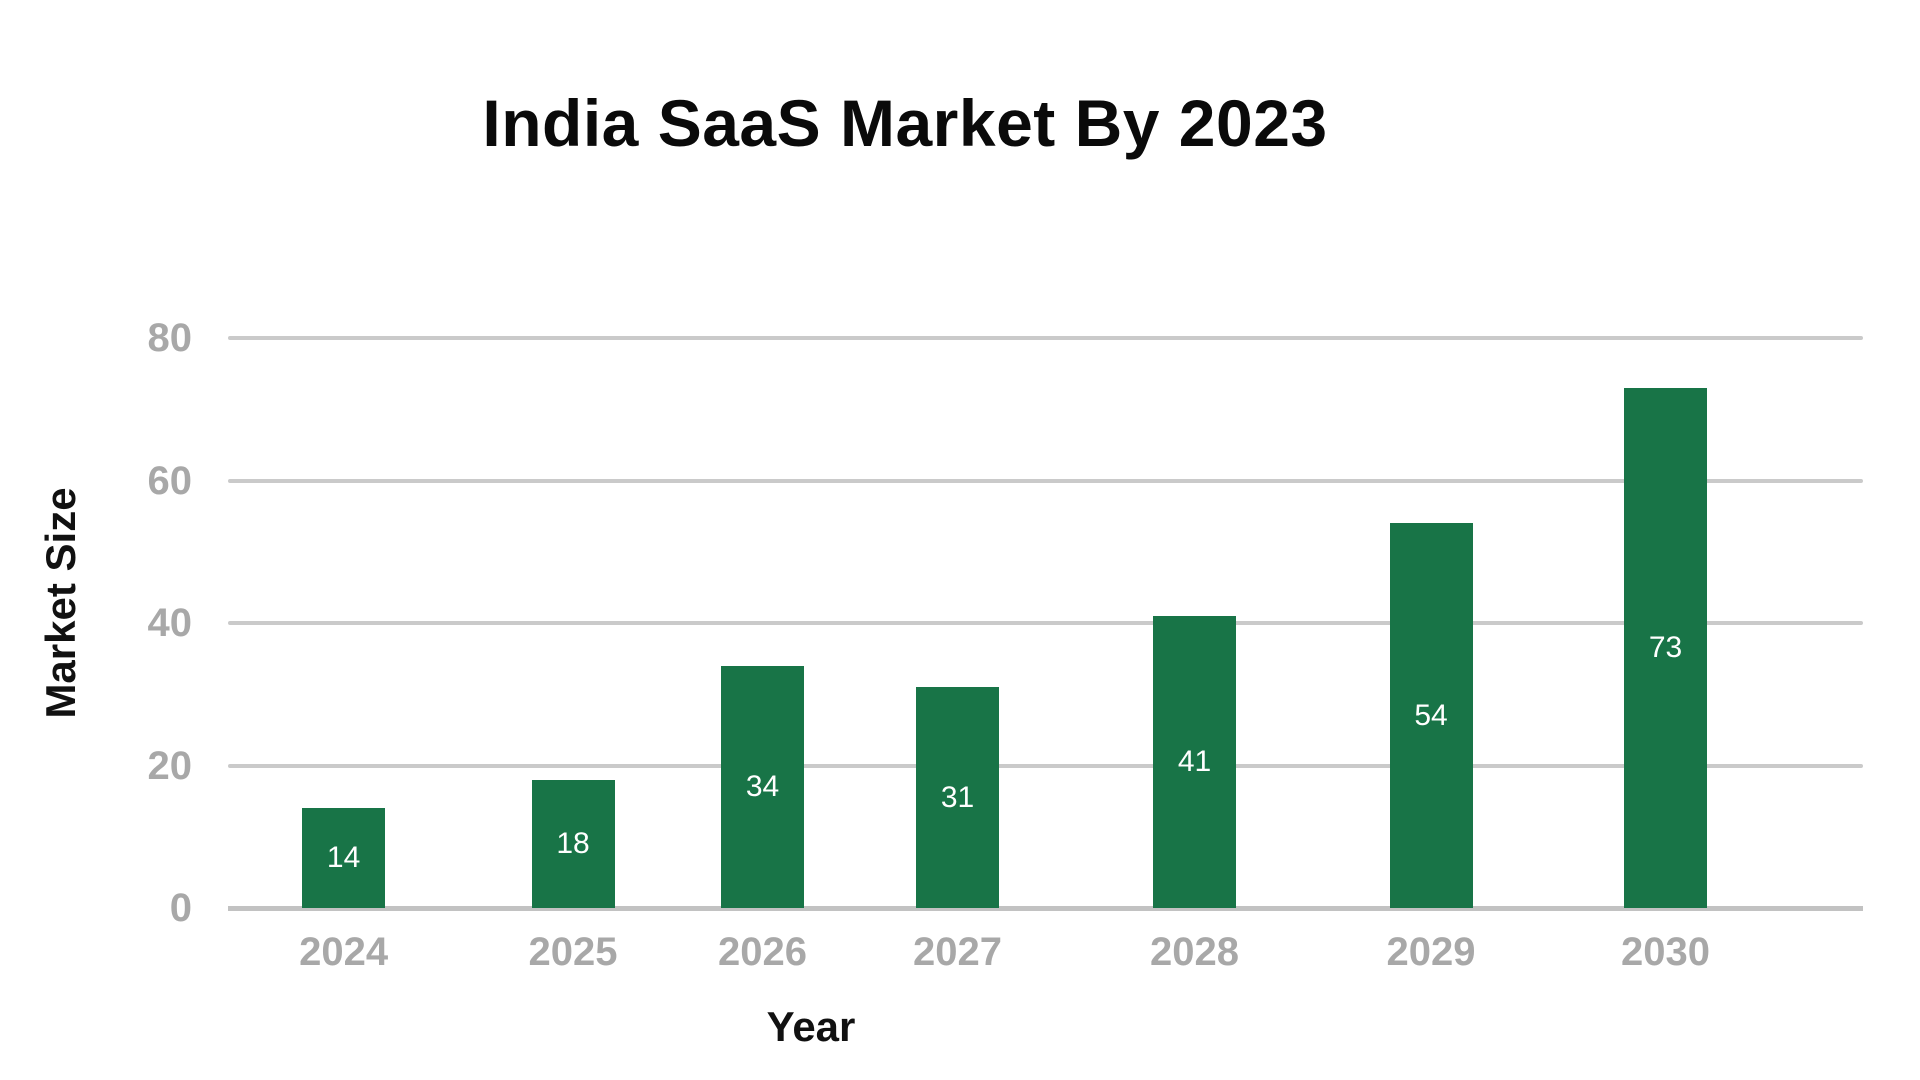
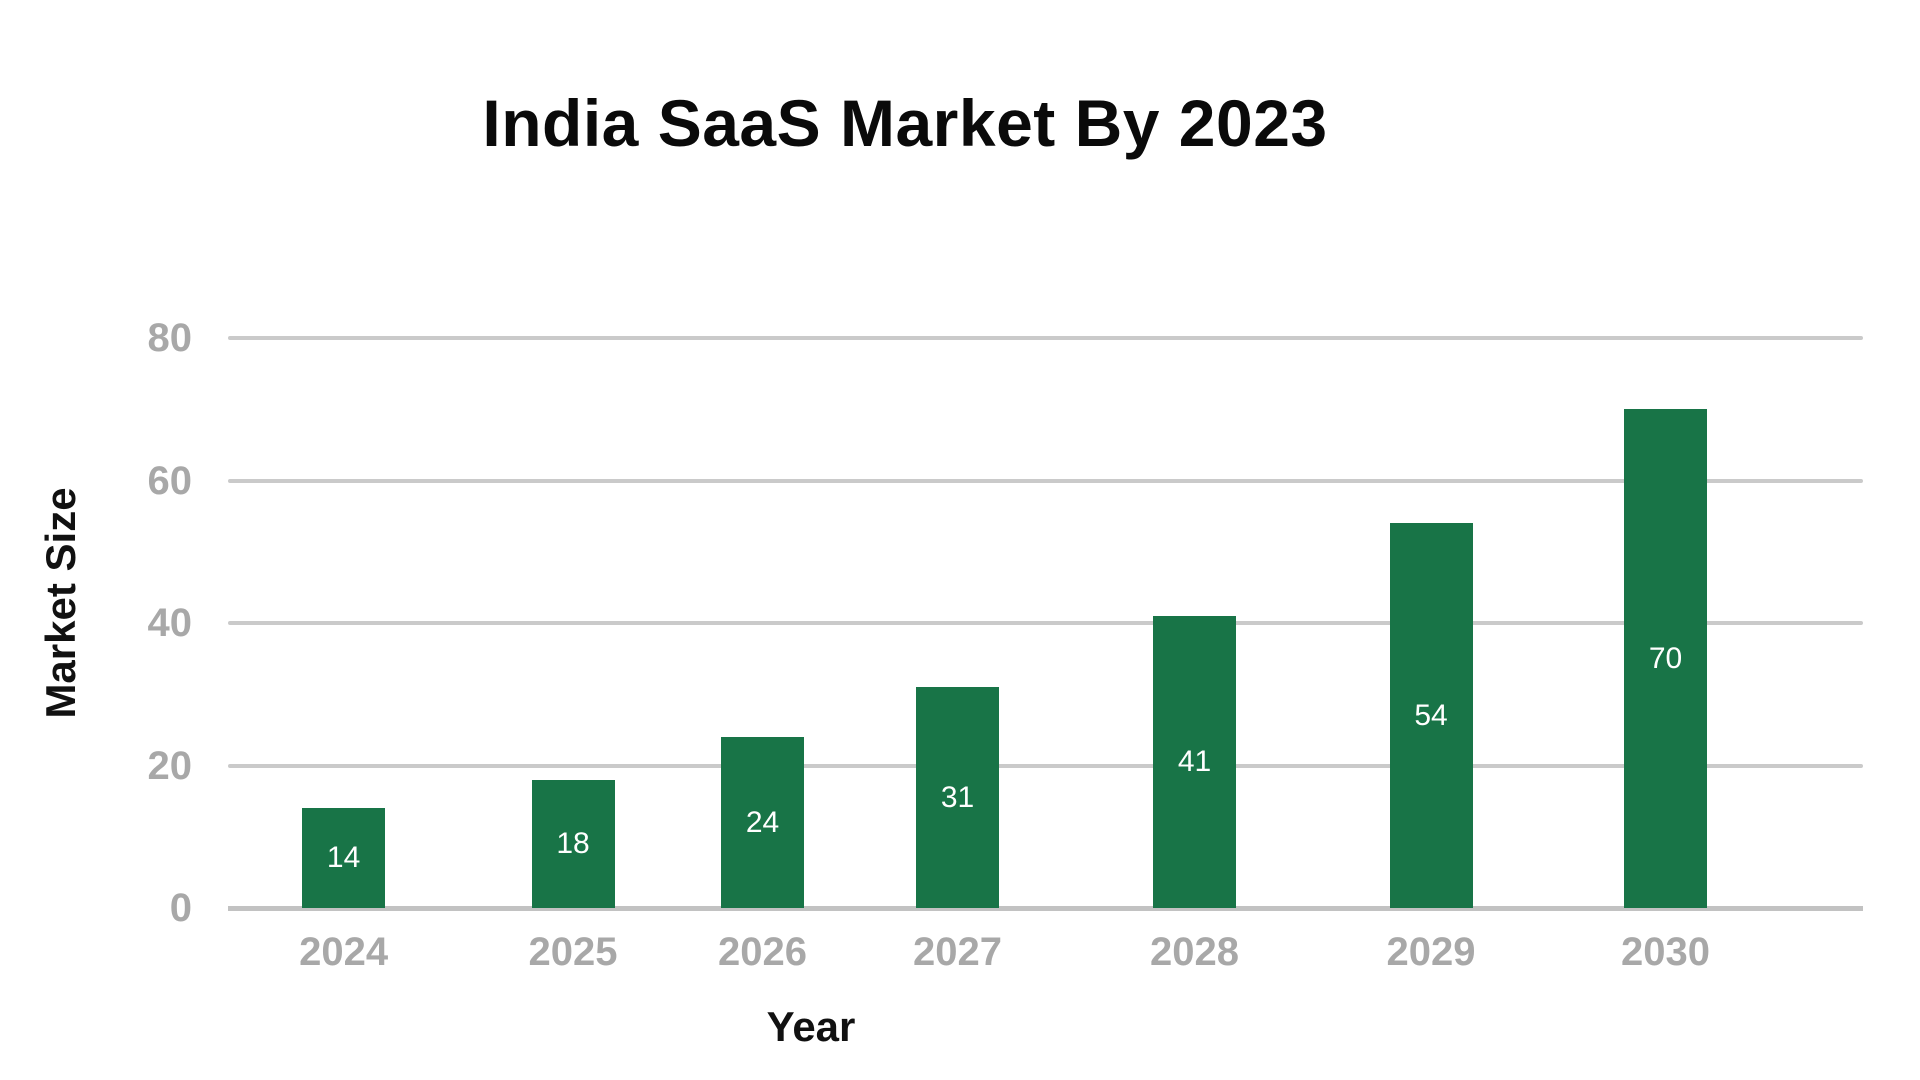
2026: 34 -> 24
2030: 73 -> 70
